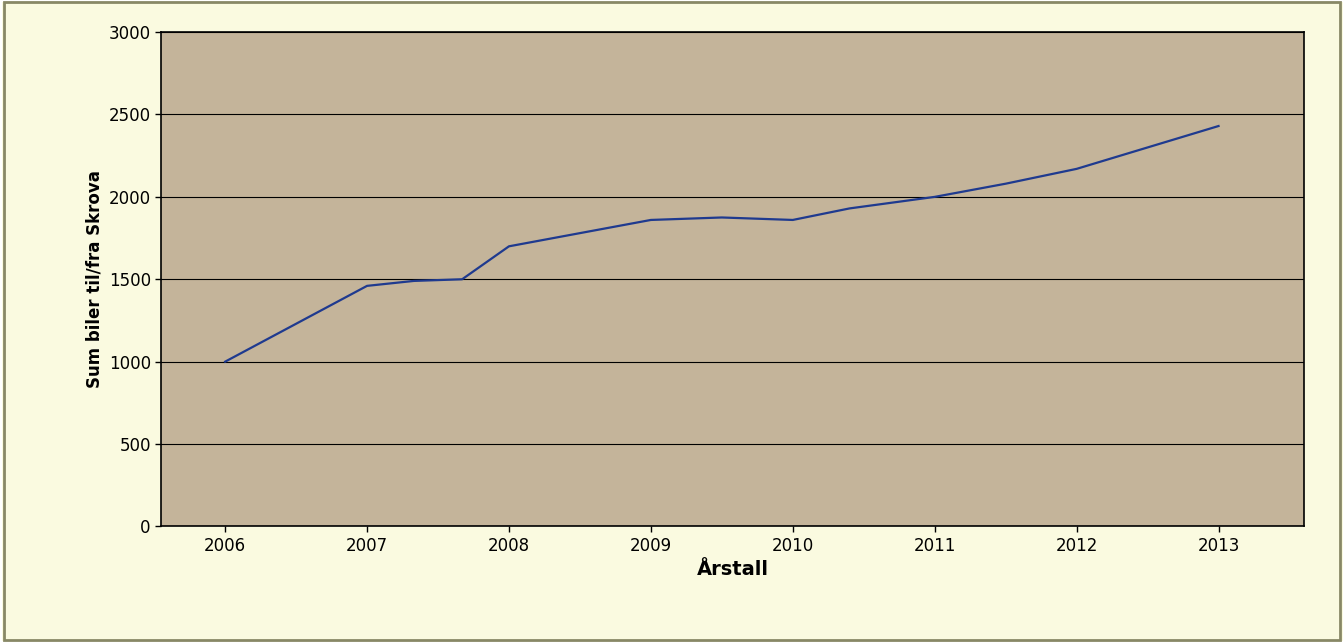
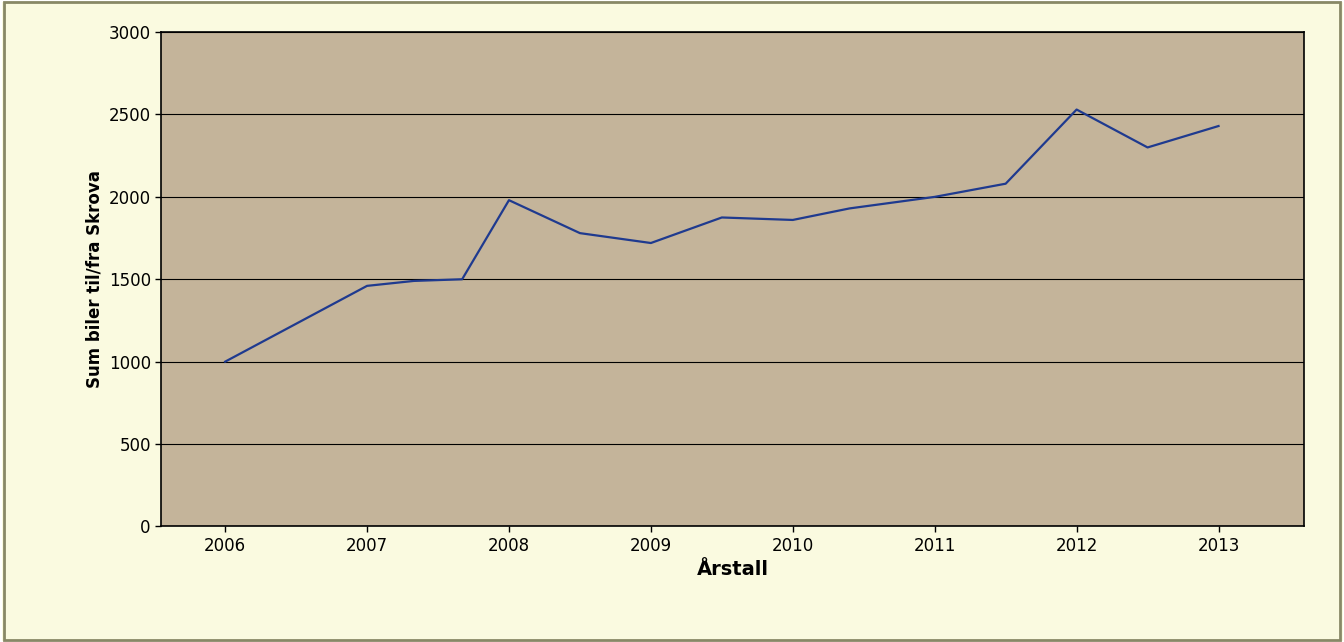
2008: 1700 -> 1980
2009: 1860 -> 1720
2012: 2170 -> 2530
